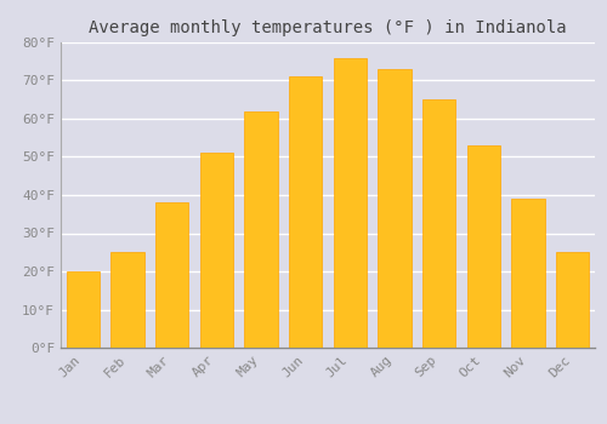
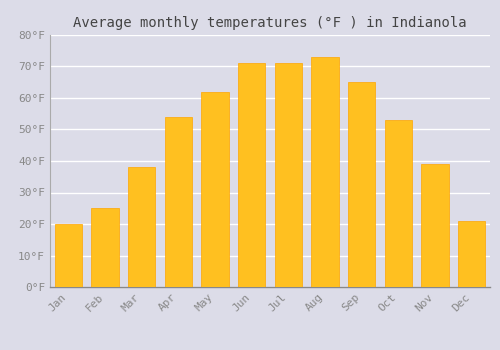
Apr: 51°F -> 54°F
Jul: 76°F -> 71°F
Dec: 25°F -> 21°F
